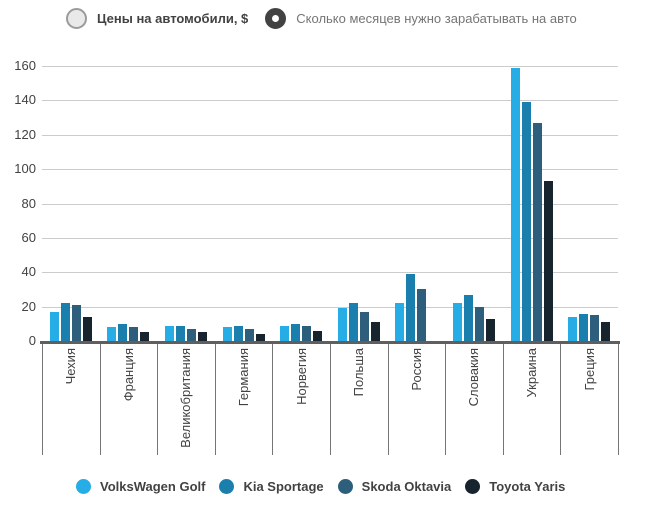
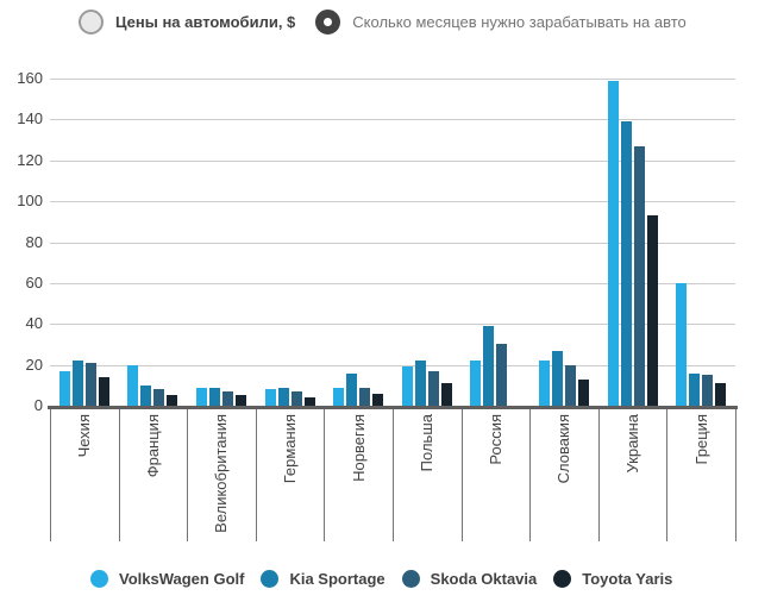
VolksWagen Golf/Франция: 8 -> 20
Kia Sportage/Норвегия: 10 -> 16
VolksWagen Golf/Греция: 14 -> 60
